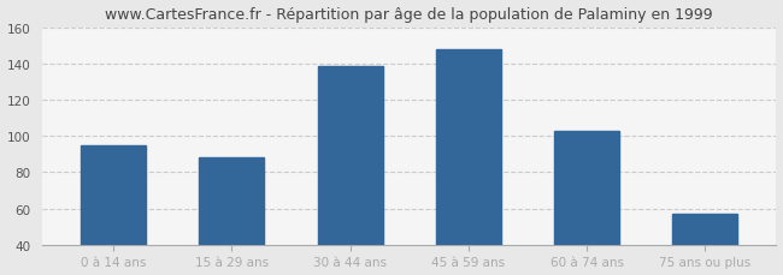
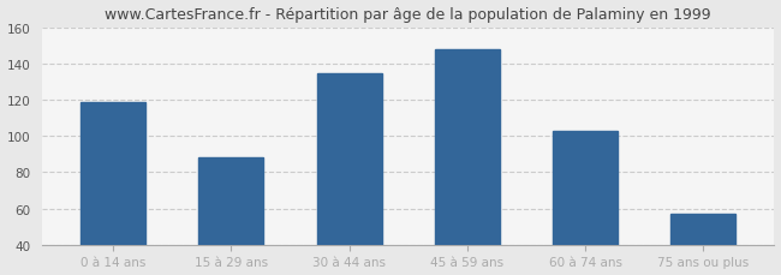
0 à 14 ans: 95 -> 119
30 à 44 ans: 139 -> 135
